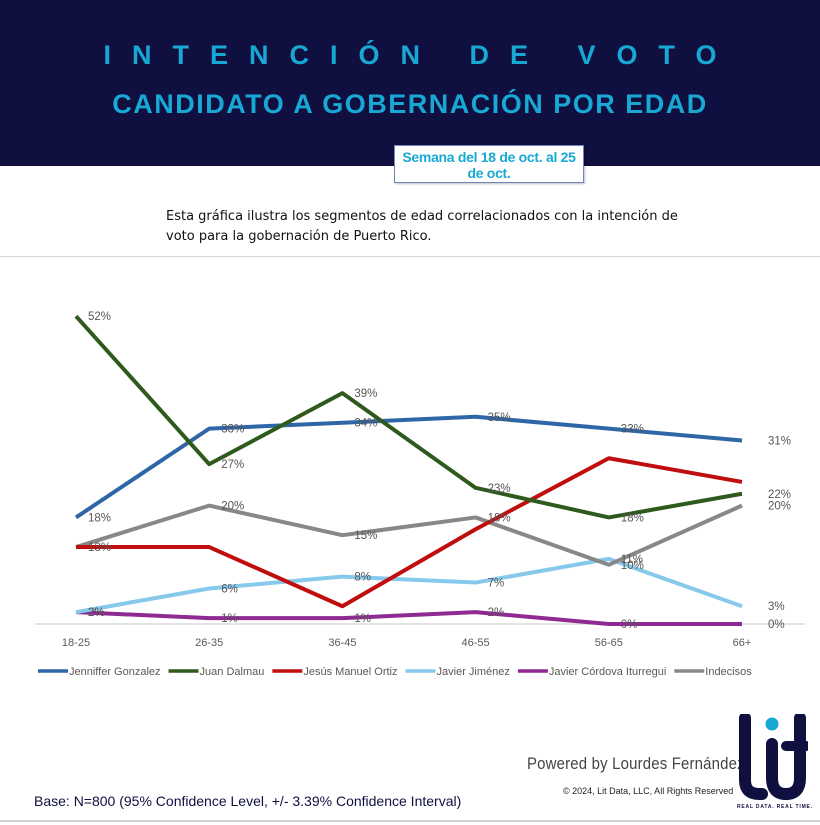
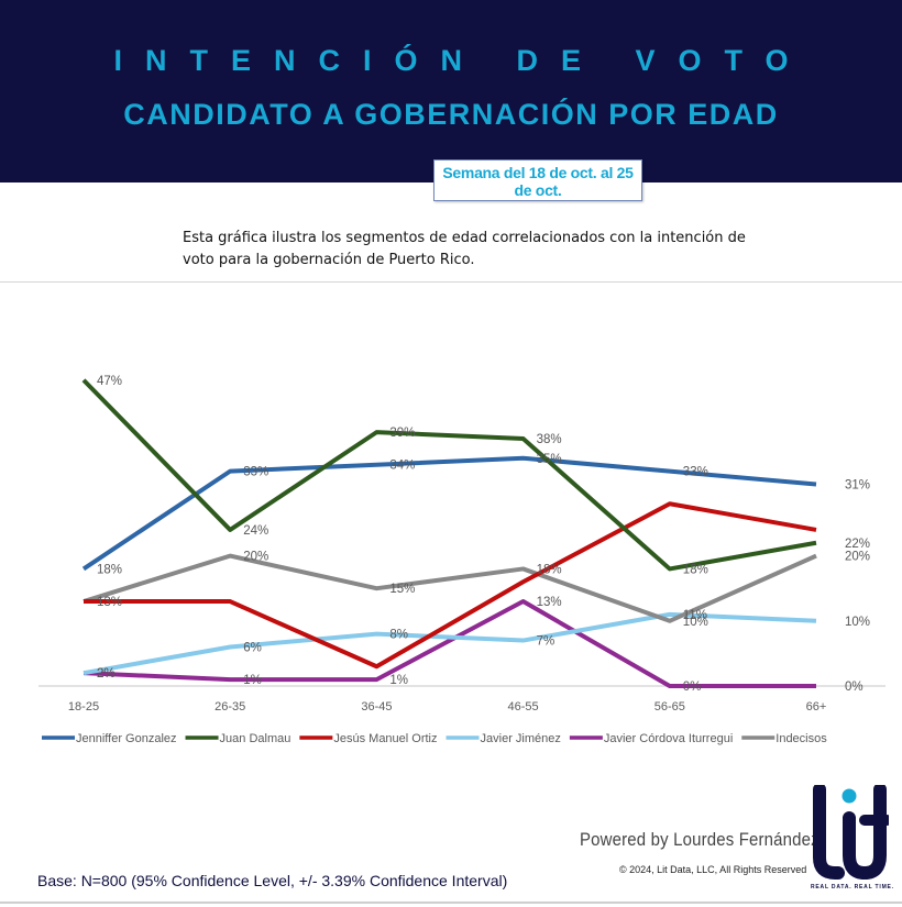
Juan Dalmau/18-25: 52% -> 47%
Juan Dalmau/26-35: 27% -> 24%
Juan Dalmau/46-55: 23% -> 38%
Javier Córdova Iturregui/46-55: 2% -> 13%
Javier Jiménez/66+: 3% -> 10%
